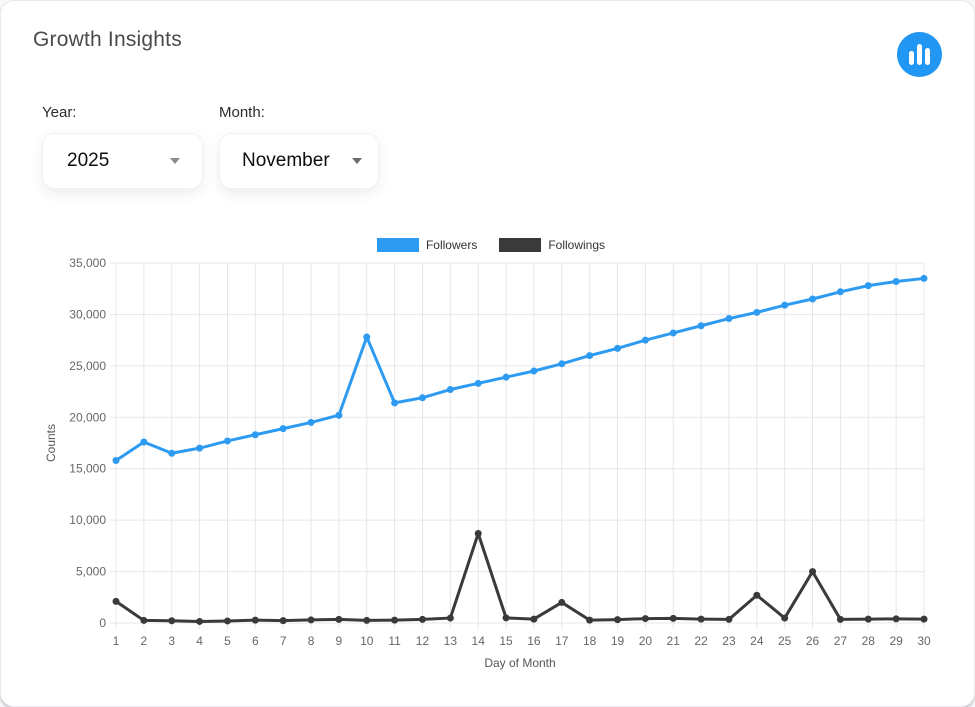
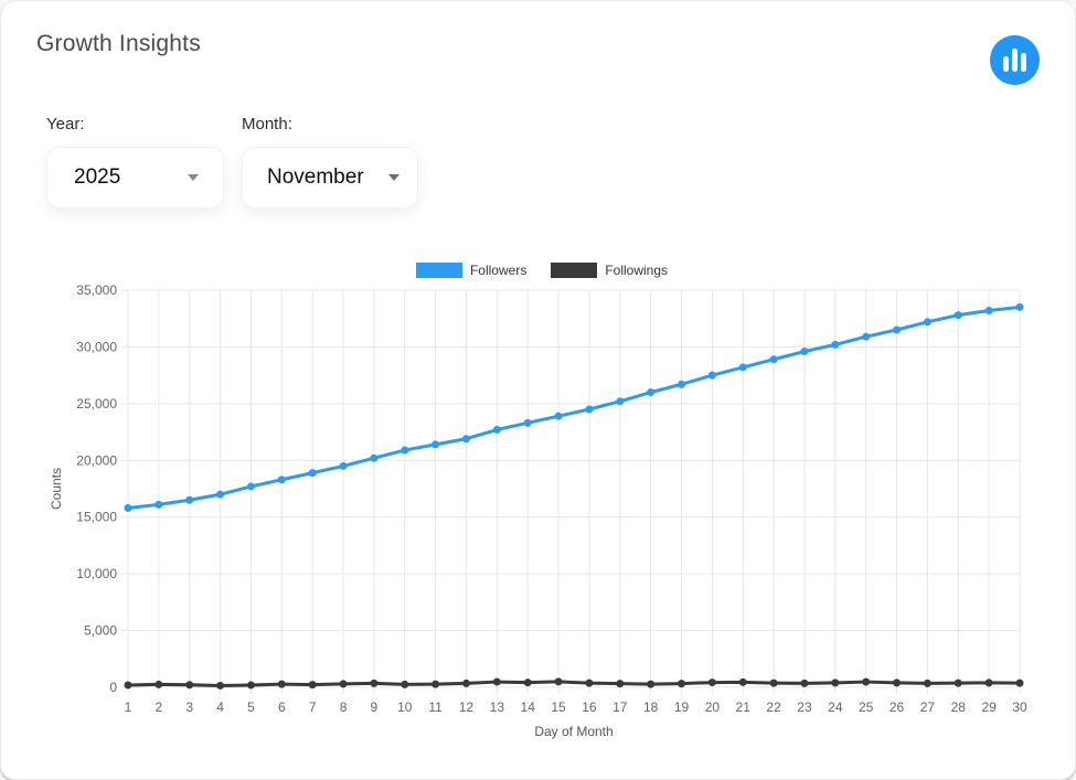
Followings/1: 2100 -> 200
Followers/2: 17600 -> 16100
Followers/10: 27800 -> 20900
Followings/14: 8700 -> 400
Followings/17: 2000 -> 300
Followings/24: 2700 -> 400
Followings/26: 5000 -> 400
